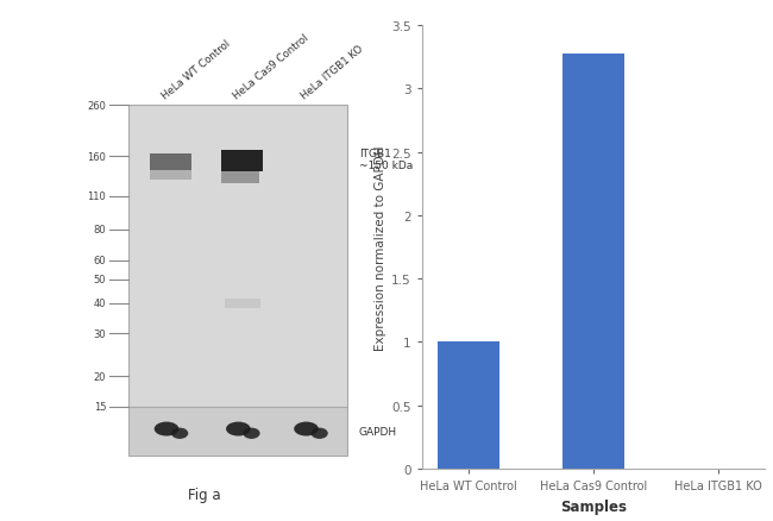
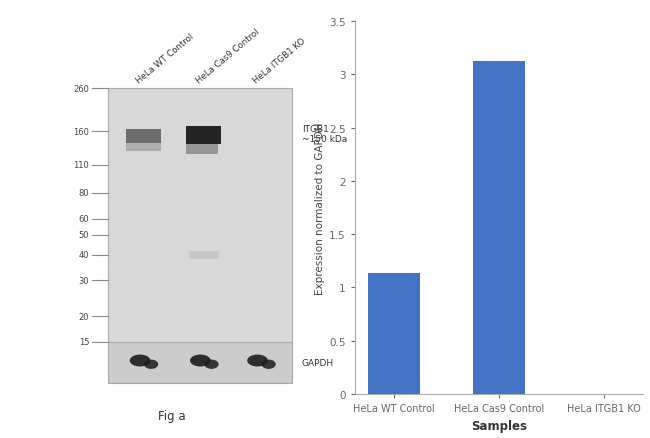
HeLa WT Control: 1.00 -> 1.14
HeLa Cas9 Control: 3.27 -> 3.12
